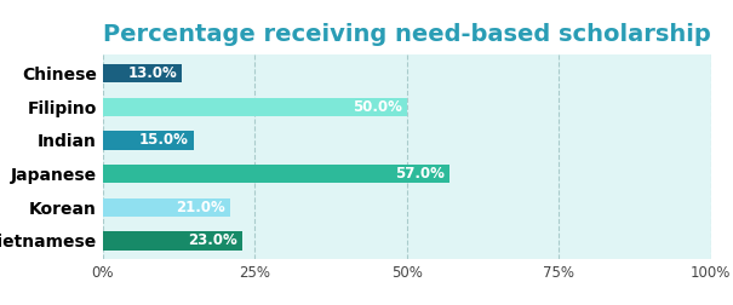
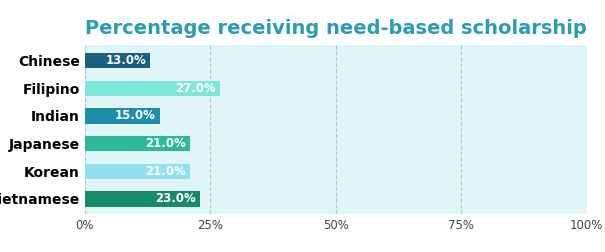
Filipino: 50.0% -> 27.0%
Japanese: 57.0% -> 21.0%
